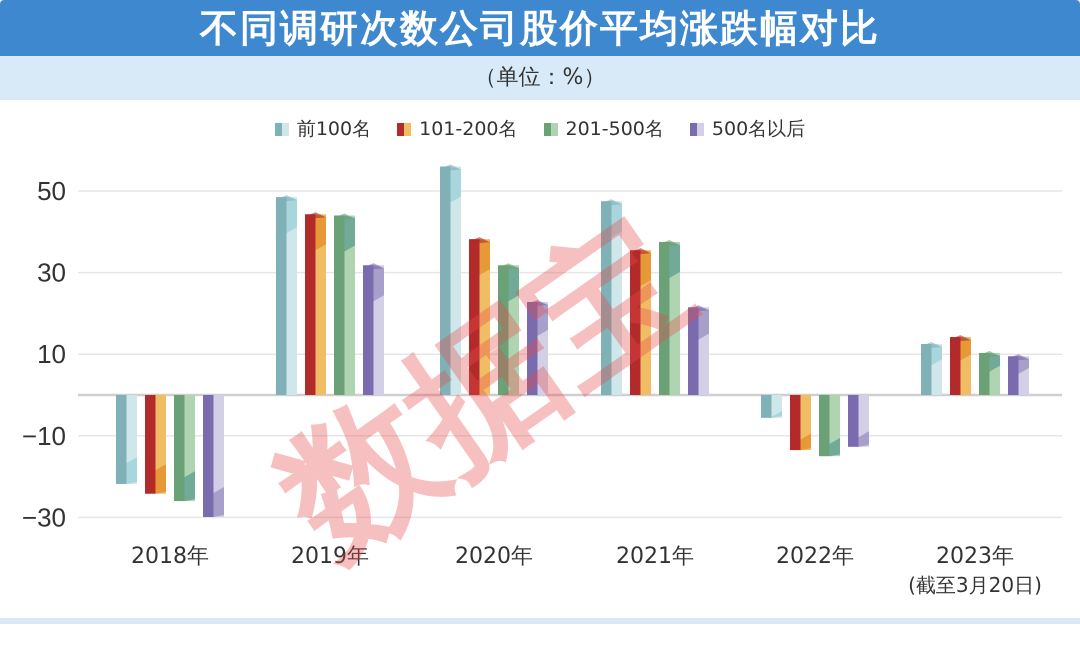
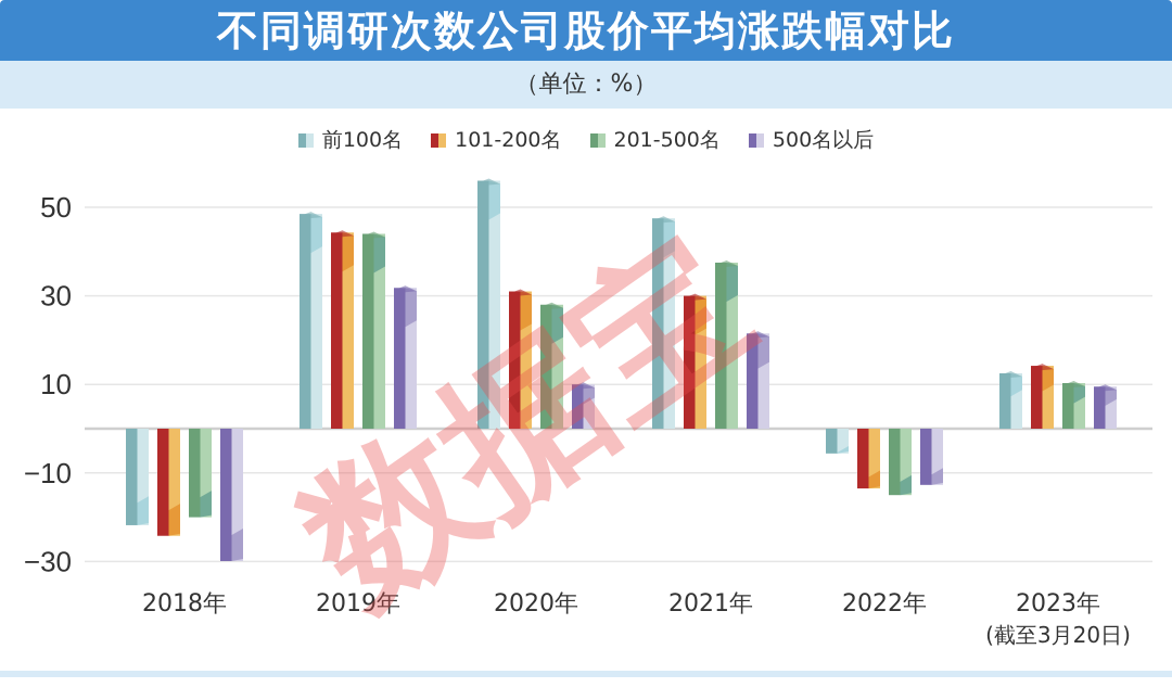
201-500名/2018年: -26 -> -20
101-200名/2020年: 38 -> 31
201-500名/2020年: 32 -> 28
500名以后/2020年: 23 -> 10
101-200名/2021年: 36 -> 30
